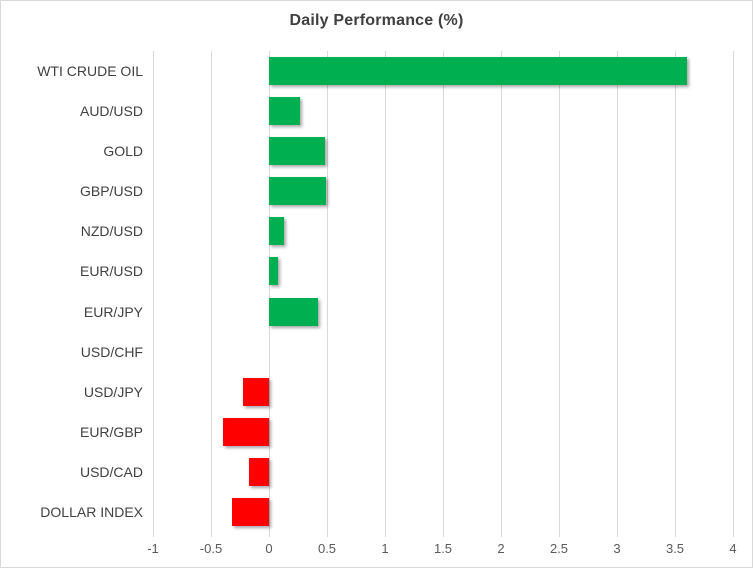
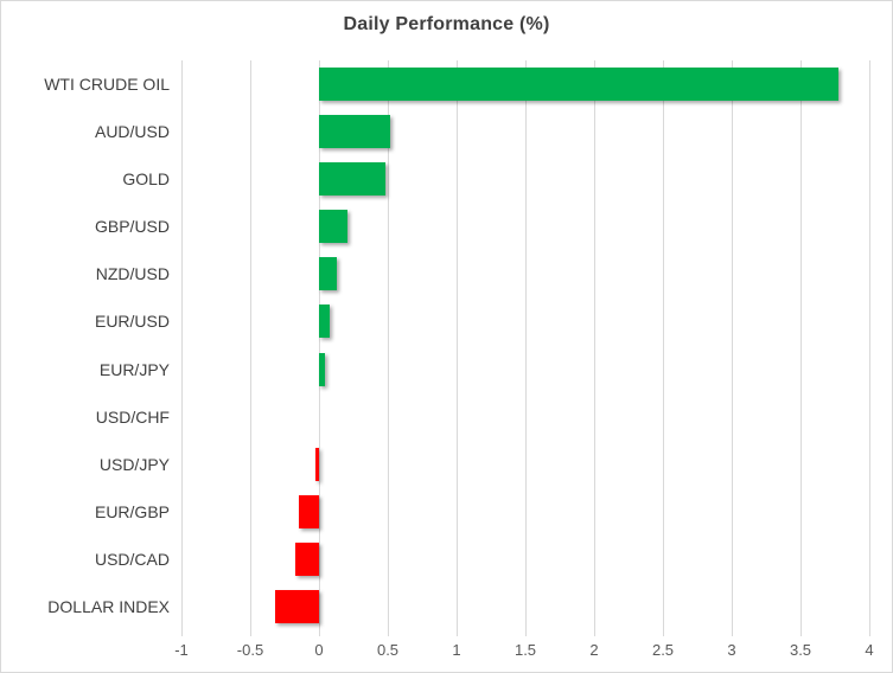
WTI CRUDE OIL: 3.60 -> 3.78
AUD/USD: 0.27 -> 0.52
GBP/USD: 0.49 -> 0.21
EUR/JPY: 0.42 -> 0.04
USD/JPY: -0.22 -> -0.03
EUR/GBP: -0.40 -> -0.15
